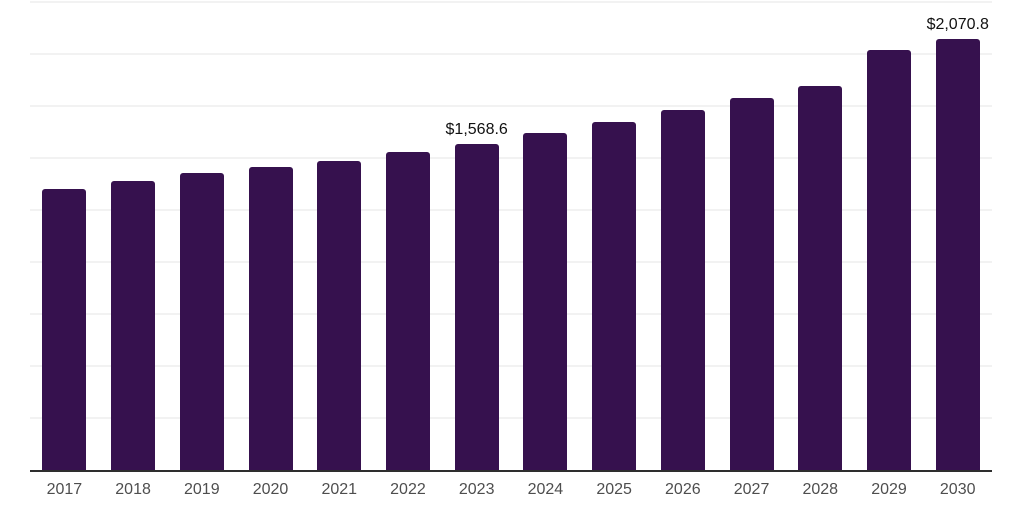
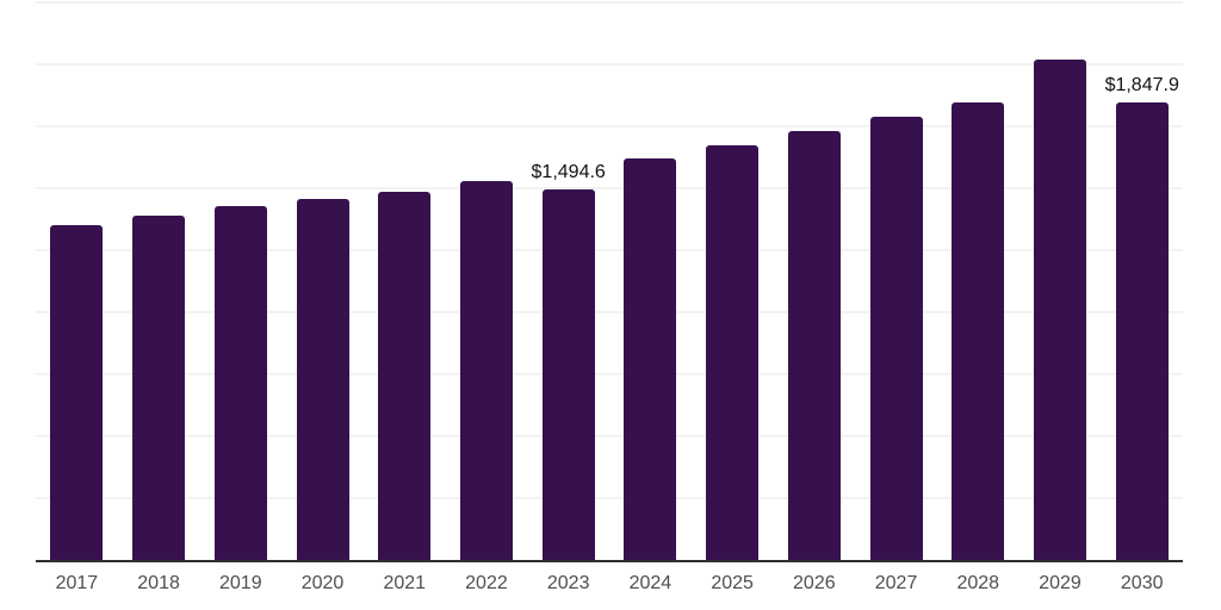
2023: $1,568.6 -> $1,494.6
2030: $2,070.8 -> $1,847.9
